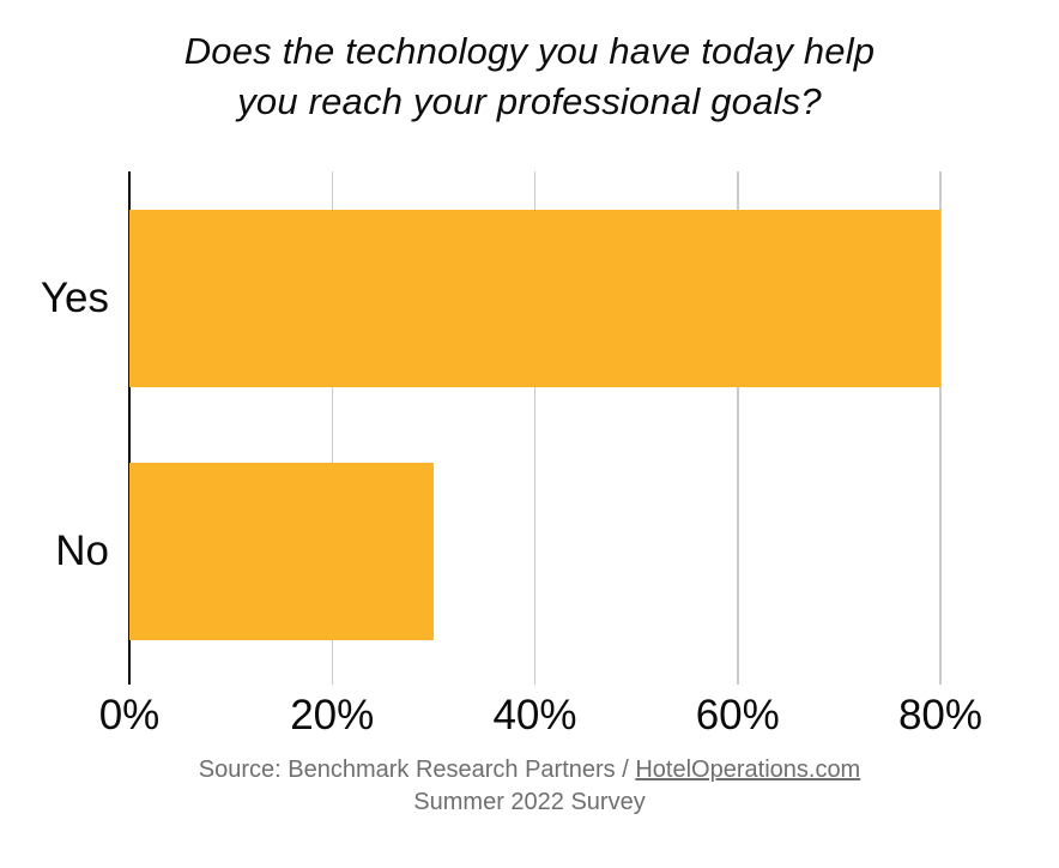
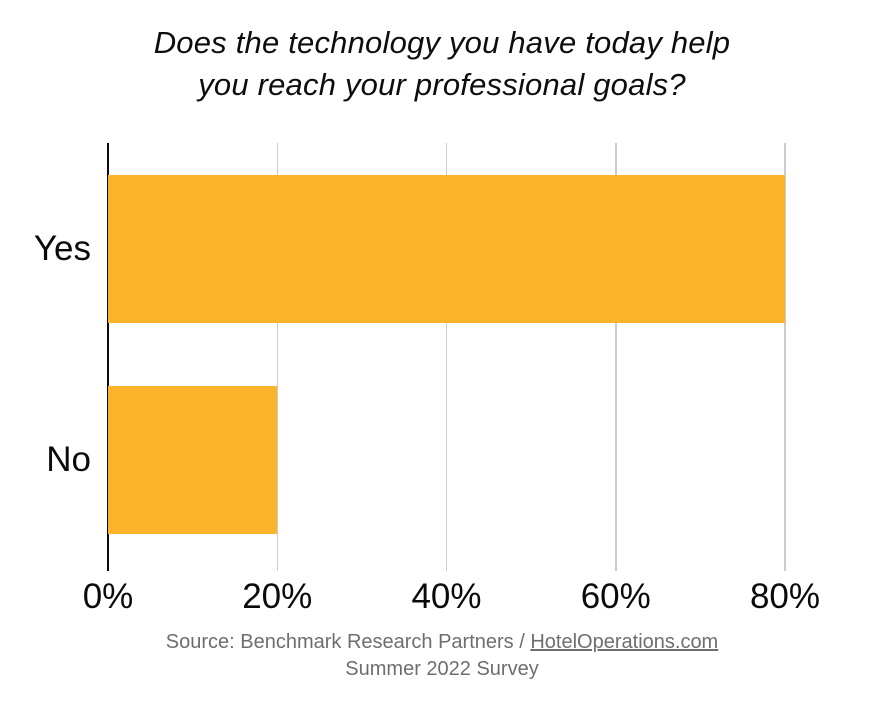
No: 30% -> 20%
